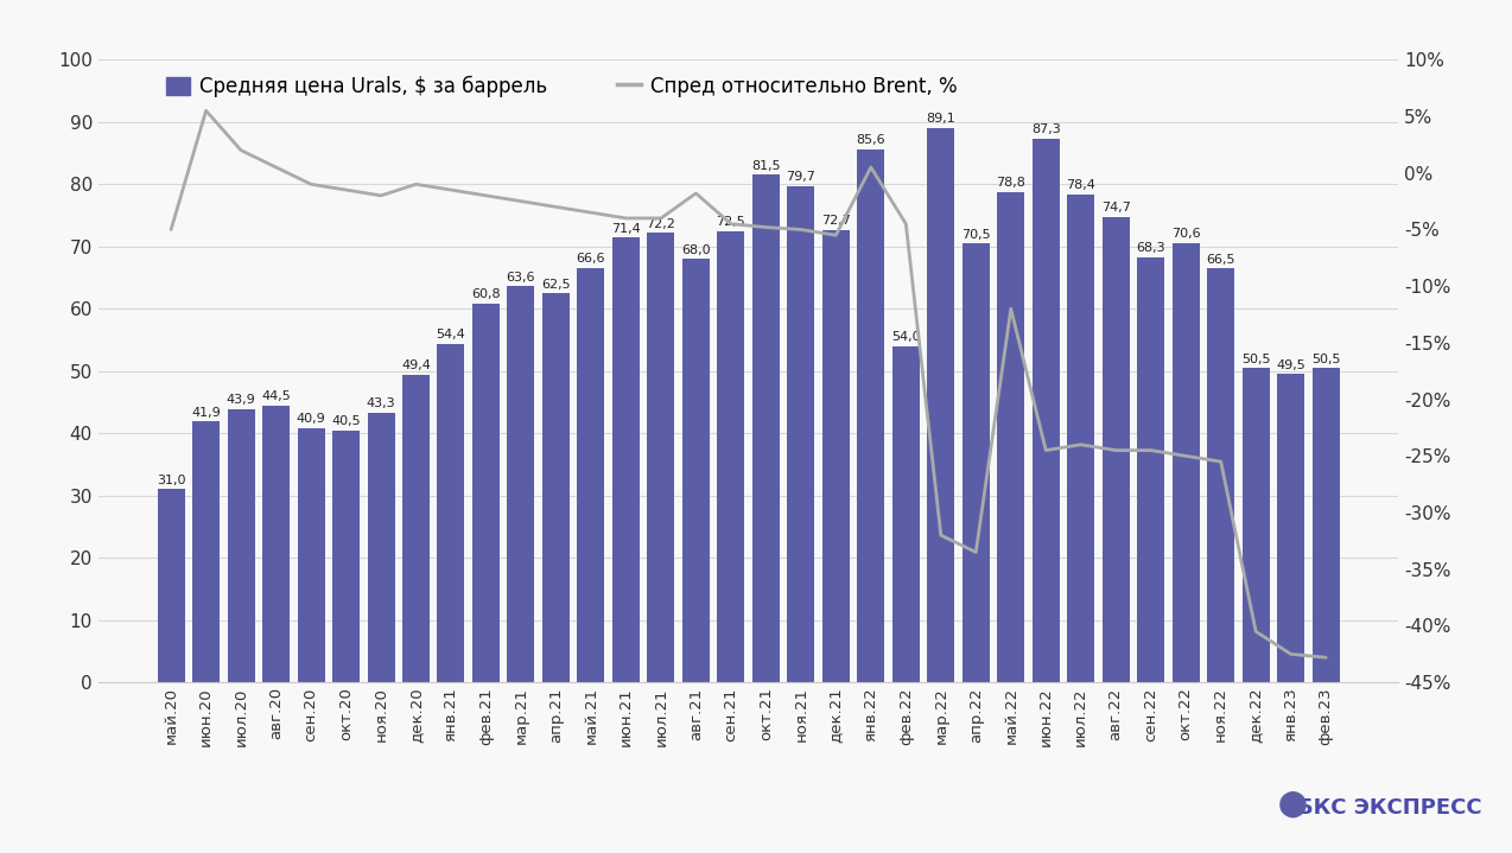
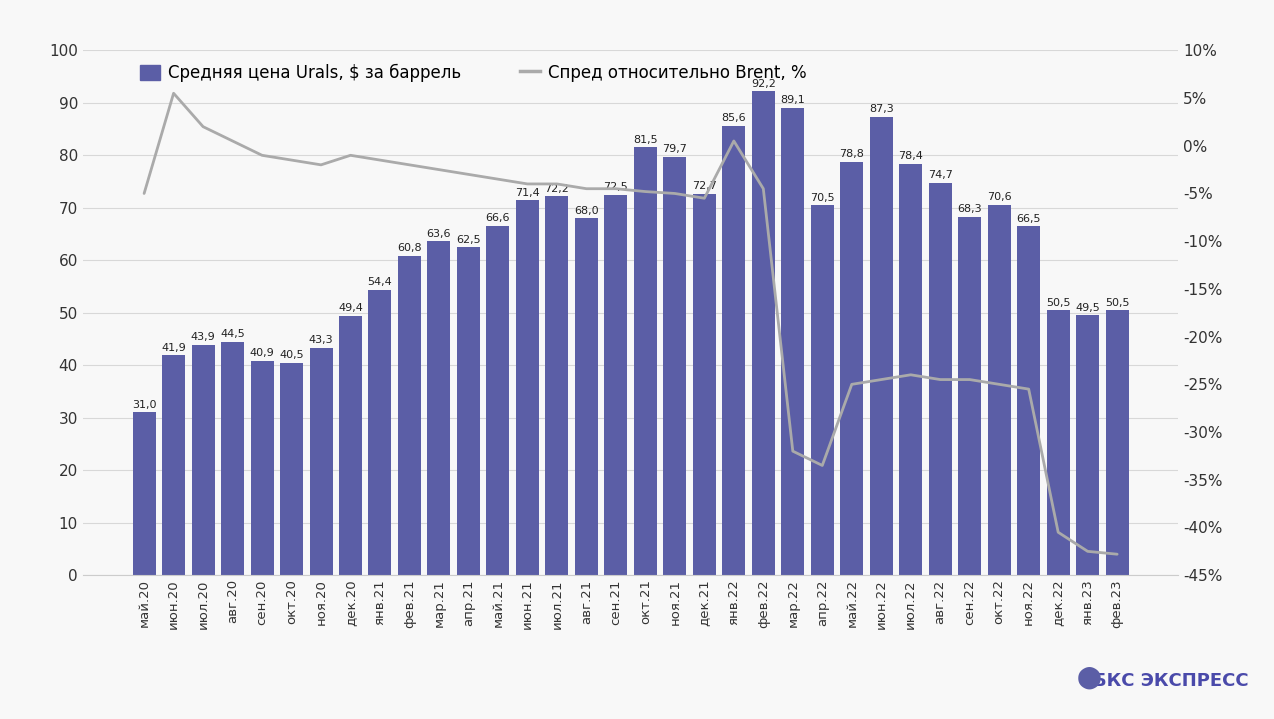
Спред относительно Brent, %/авг.21: -1.8% -> -4.5%
Средняя цена Urals, $ за баррель/фев.22: 54.0 -> 92.2
Спред относительно Brent, %/май.22: -12.0% -> -25.0%
